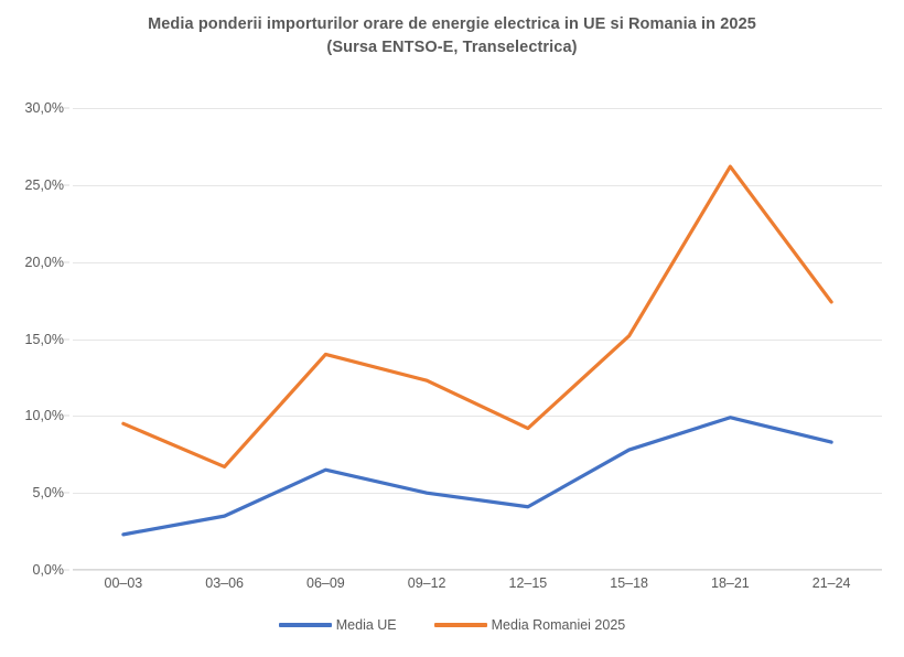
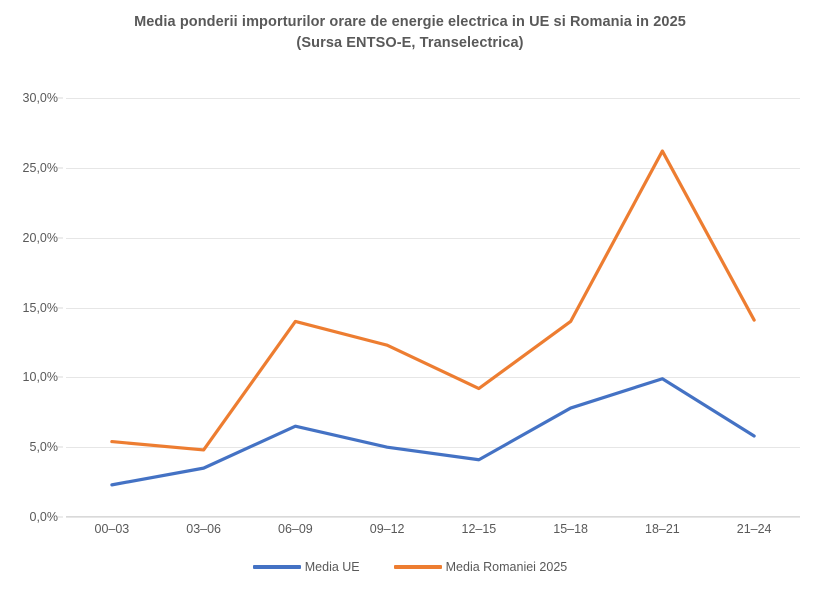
Media Romaniei 2025/00–03: 9,5% -> 5,4%
Media Romaniei 2025/03–06: 6,7% -> 4,8%
Media Romaniei 2025/15–18: 15,2% -> 14,0%
Media UE/21–24: 8,3% -> 5,8%
Media Romaniei 2025/21–24: 17,4% -> 14,1%
